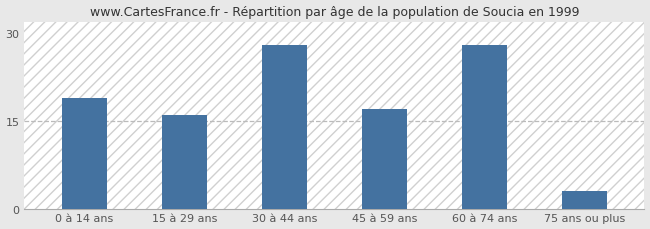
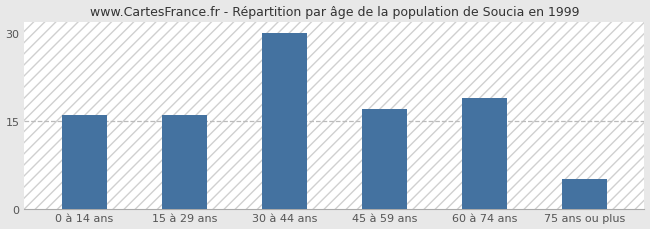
0 à 14 ans: 19 -> 16
30 à 44 ans: 28 -> 30
60 à 74 ans: 28 -> 19
75 ans ou plus: 3 -> 5
